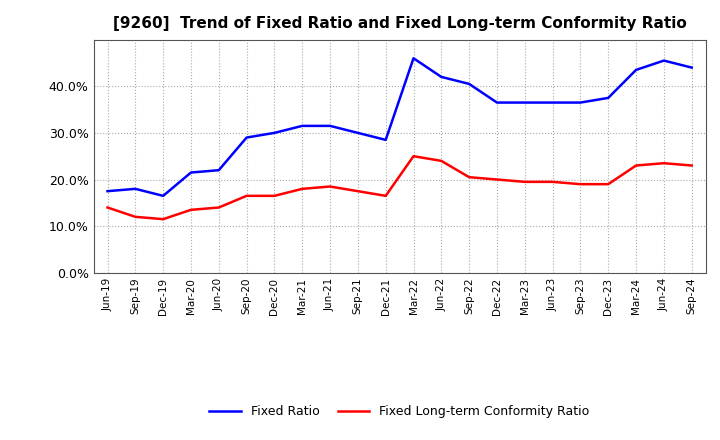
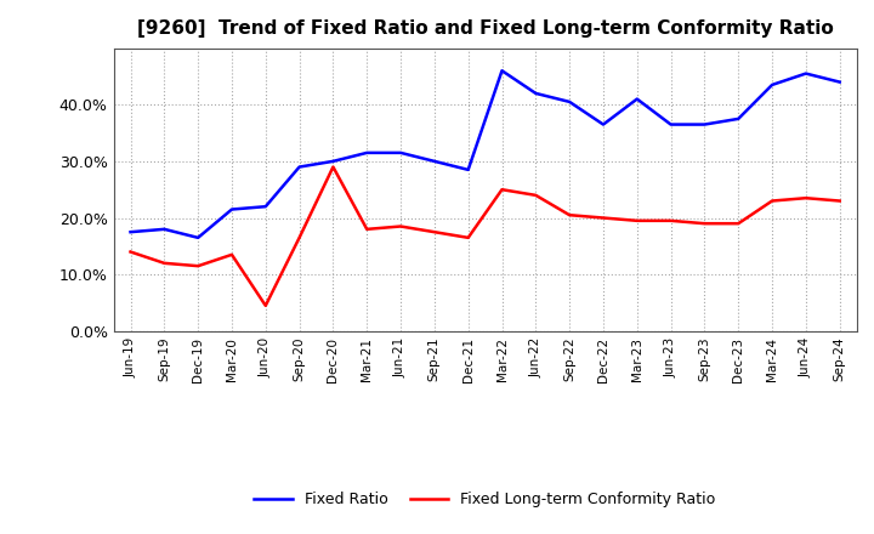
Fixed Long-term Conformity Ratio/Jun-20: 14.0% -> 4.5%
Fixed Long-term Conformity Ratio/Dec-20: 16.5% -> 29.0%
Fixed Ratio/Mar-23: 36.5% -> 41.0%
